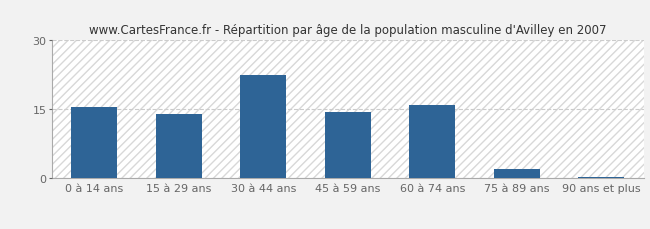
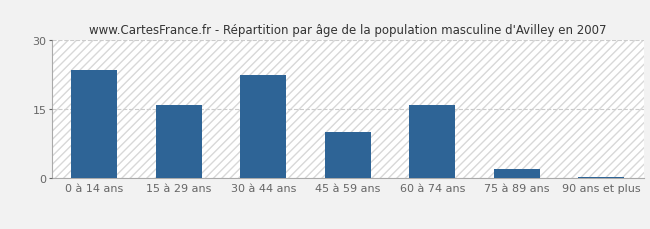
0 à 14 ans: 15.5 -> 23.5
15 à 29 ans: 14.0 -> 16.0
45 à 59 ans: 14.5 -> 10.0
